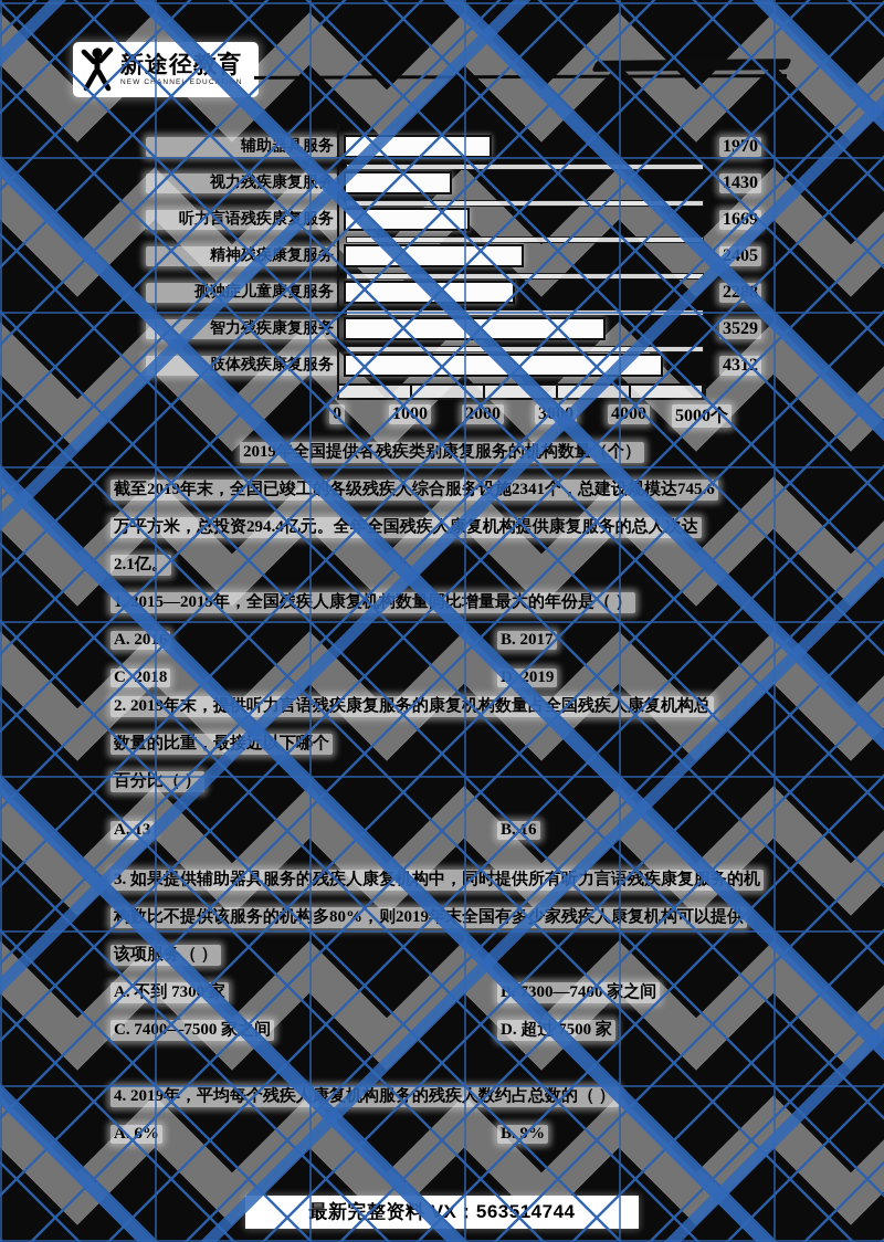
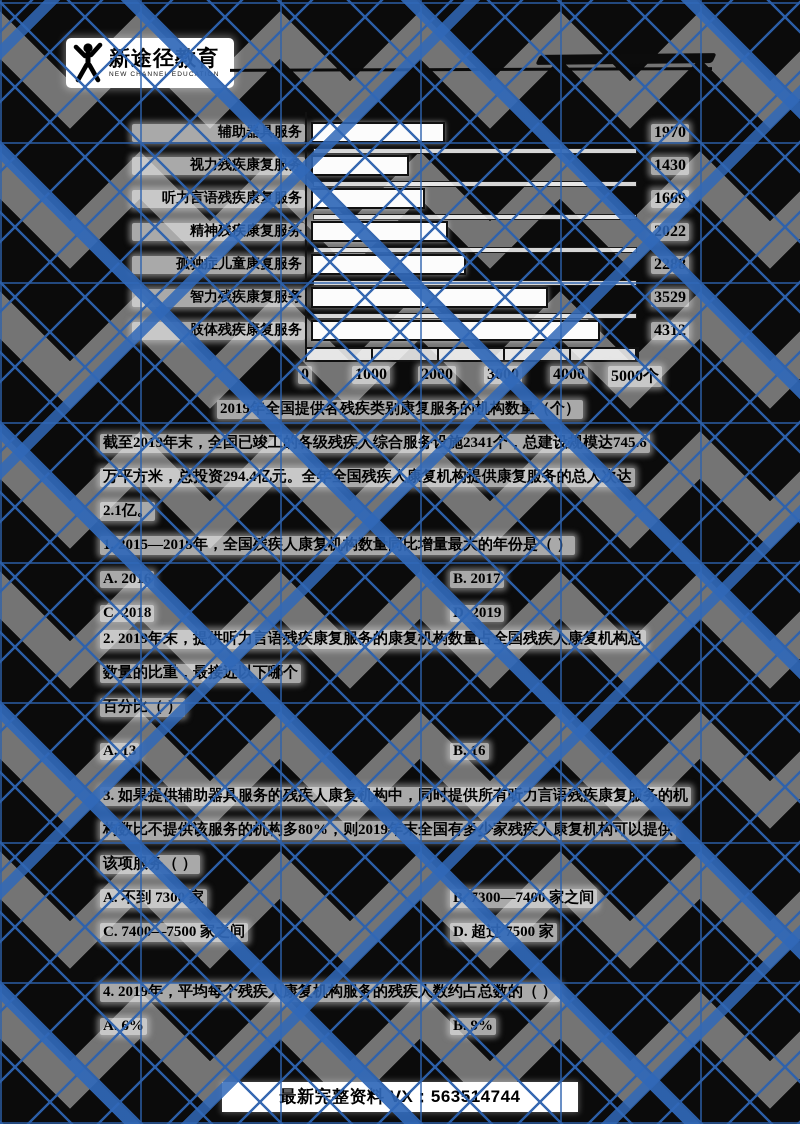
精神残疾康复服务: 2405 -> 2022
